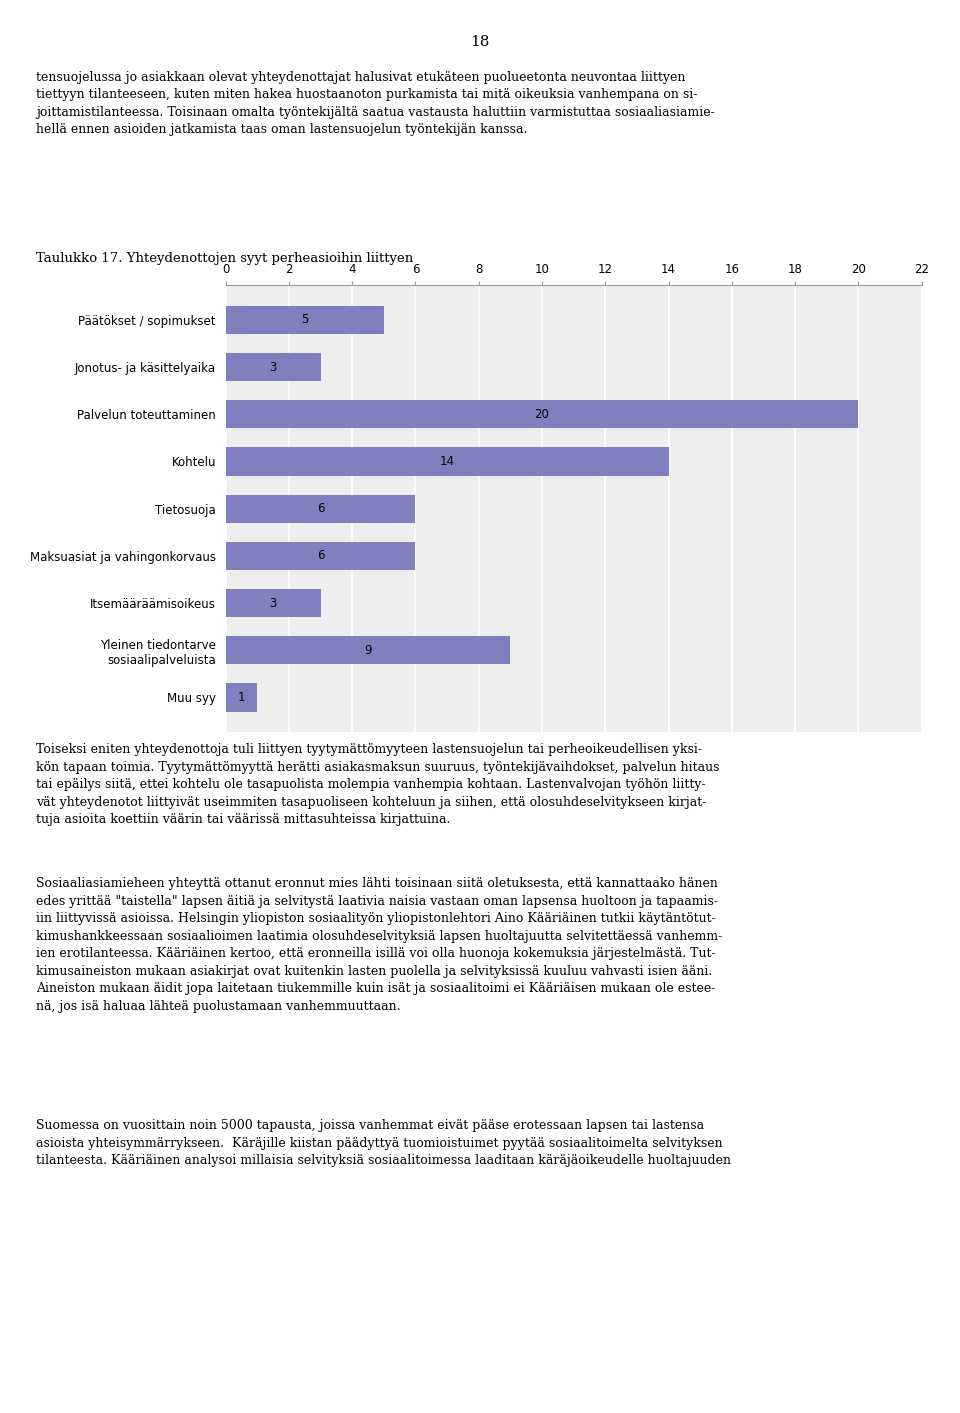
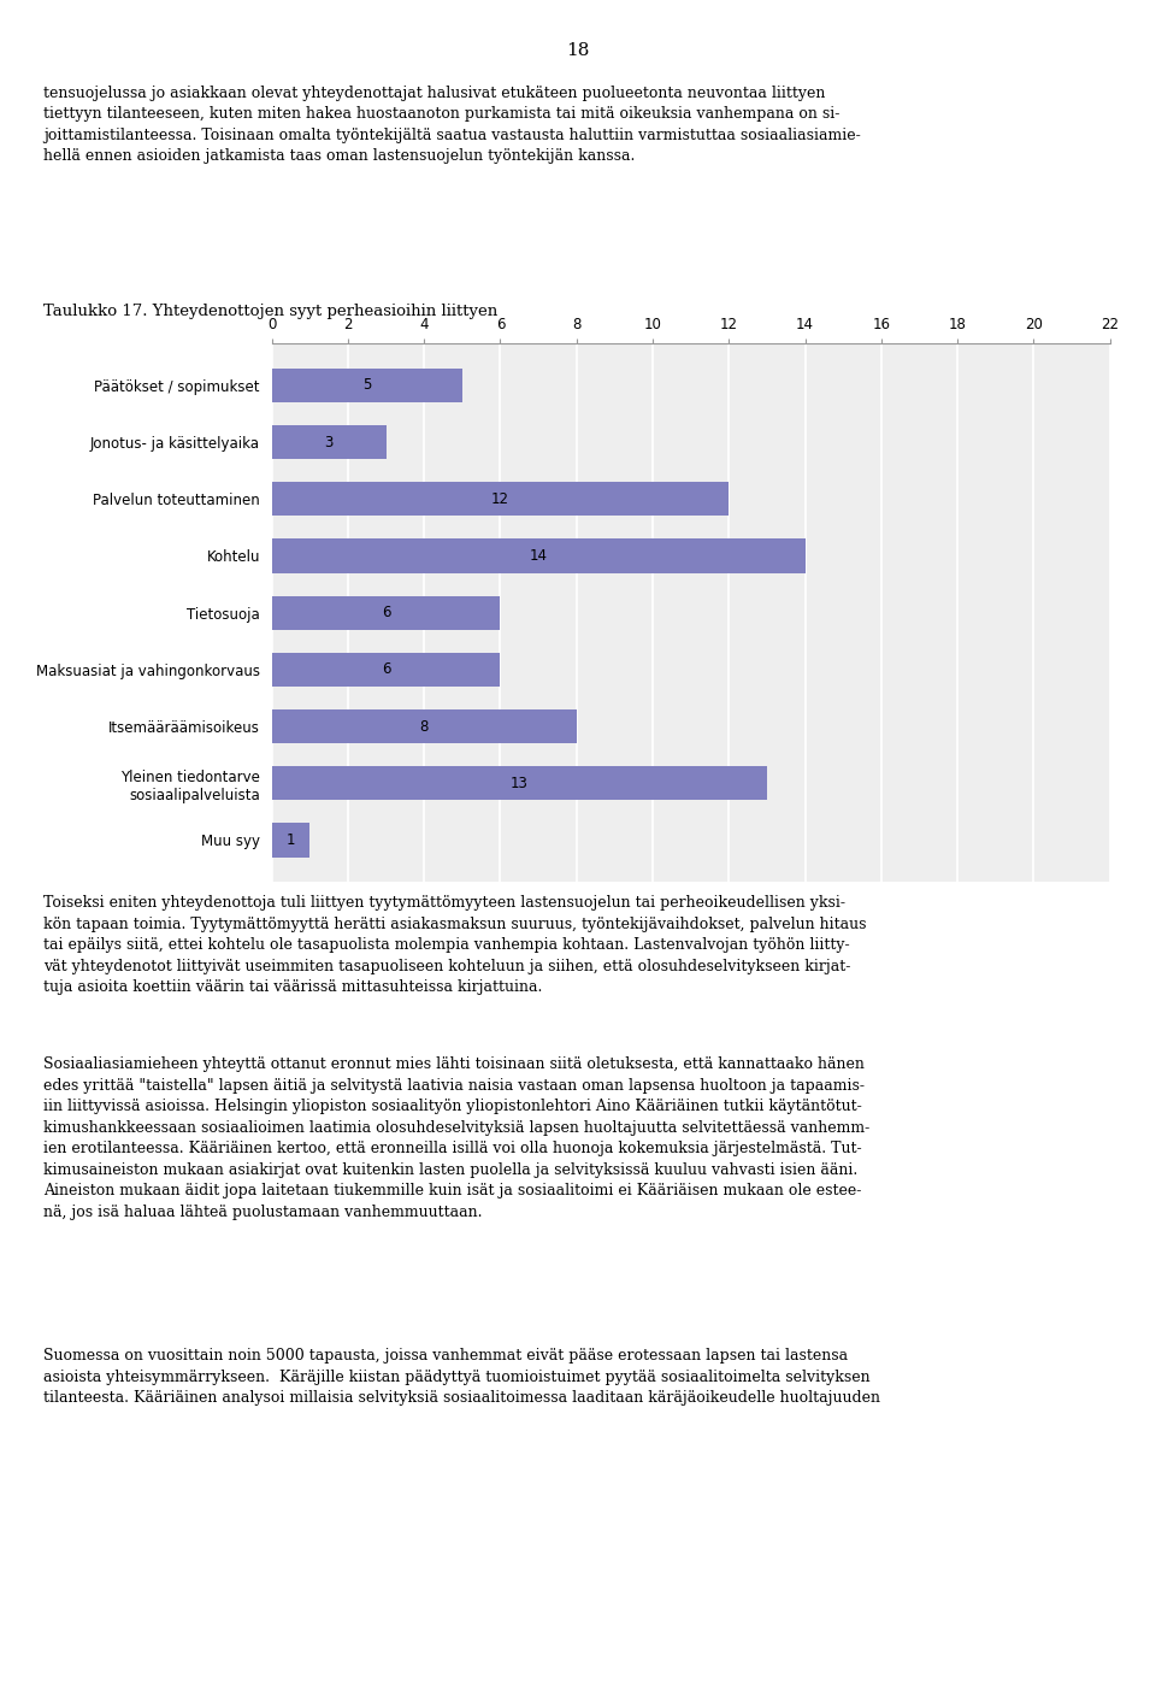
Palvelun toteuttaminen: 20 -> 12
Itsemääräämisoikeus: 3 -> 8
Yleinen tiedontarve sosiaalipalveluista: 9 -> 13
